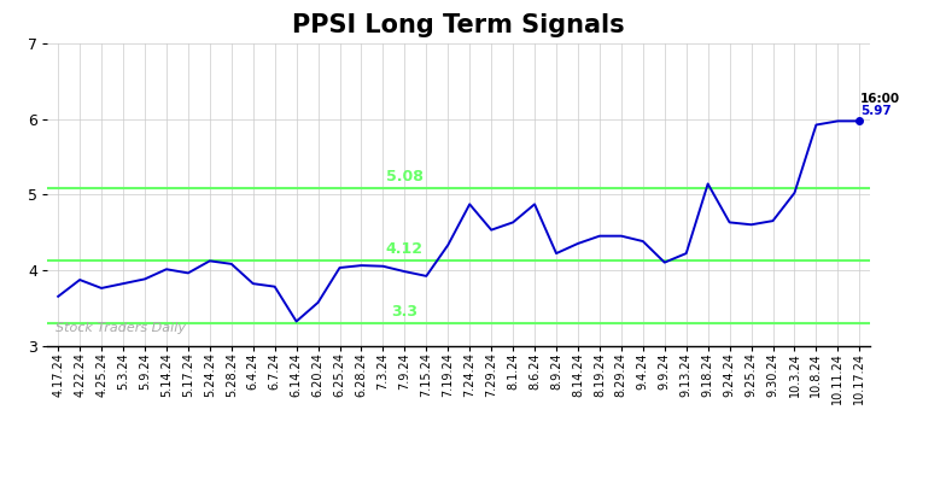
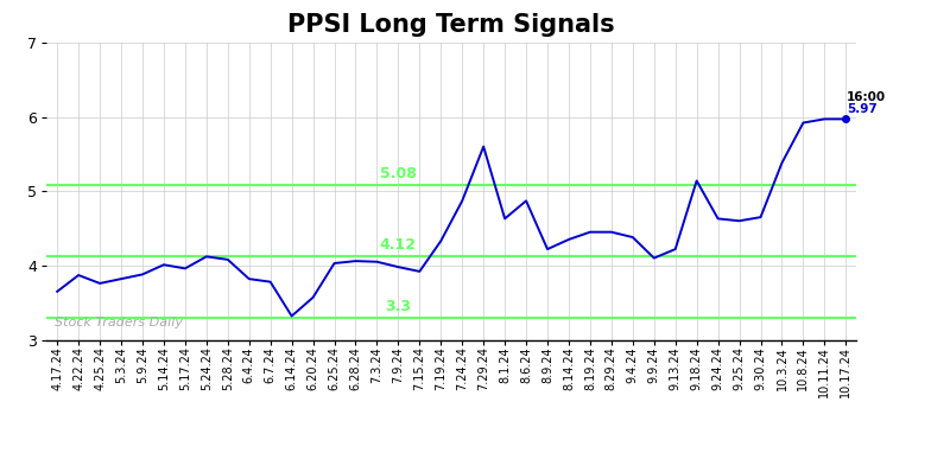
7.29.24: 4.53 -> 5.60
10.3.24: 5.02 -> 5.38
